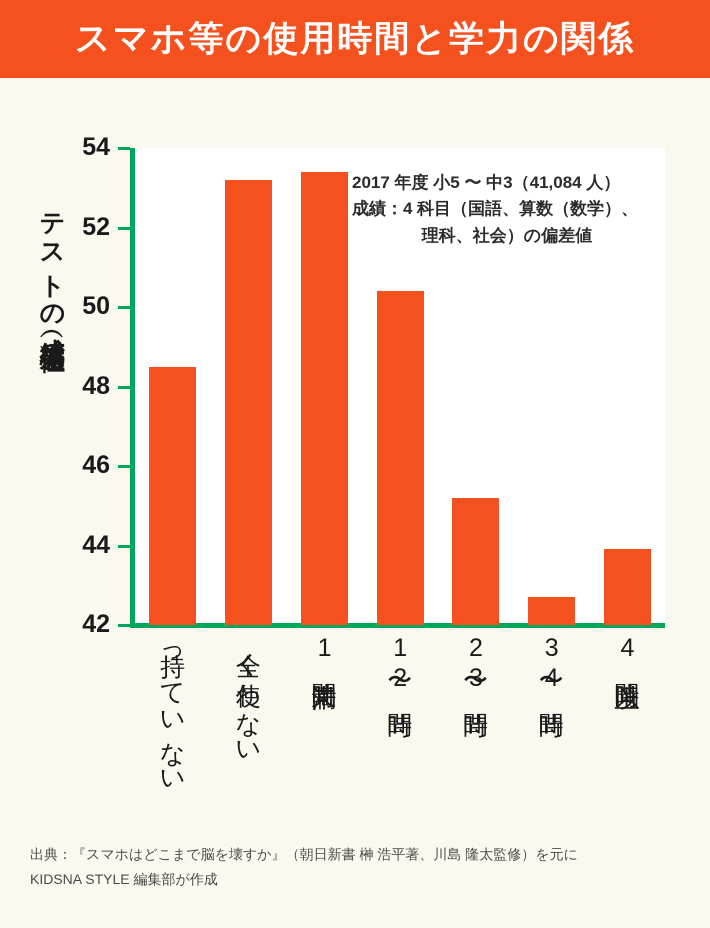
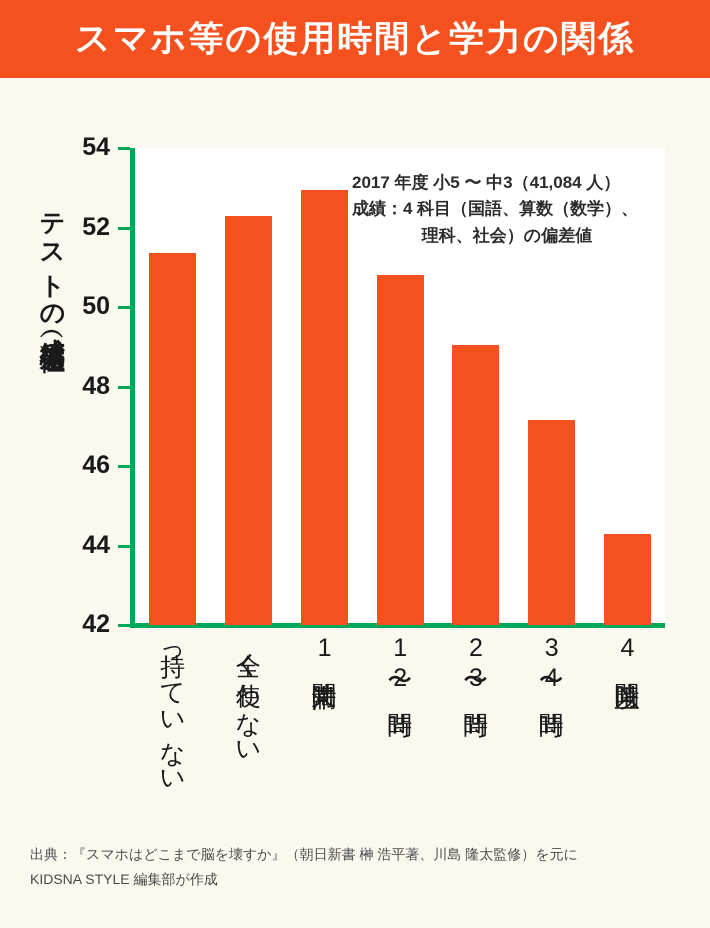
持っていない: 48.5 -> 51.4
全く使わない: 53.2 -> 52.3
1時間未満: 53.4 -> 53.0
1〜2時間: 50.4 -> 50.8
2〜3時間: 45.2 -> 49.0
3〜4時間: 42.7 -> 47.1
4時間以上: 43.9 -> 44.3
